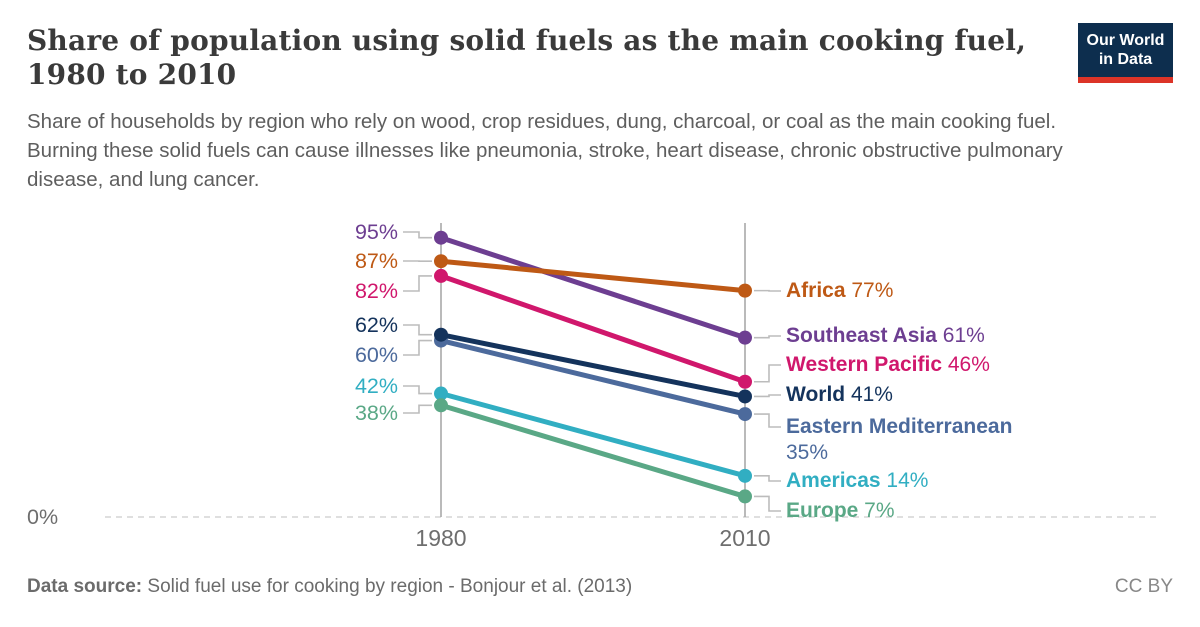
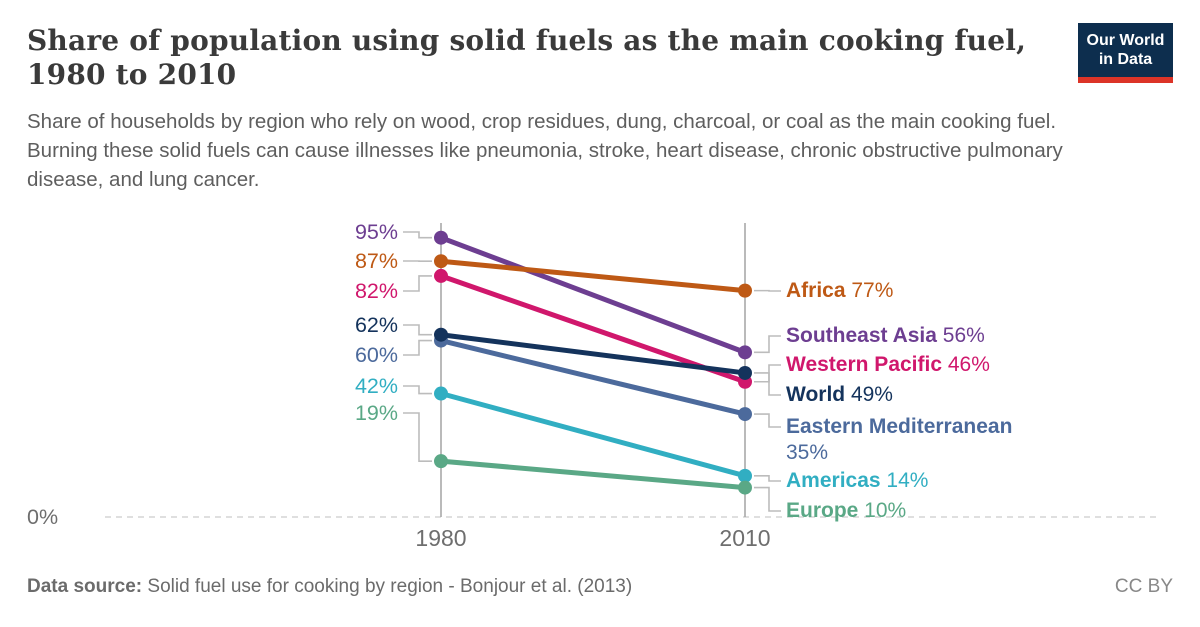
Europe/1980: 38% -> 19%
Southeast Asia/2010: 61% -> 56%
World/2010: 41% -> 49%
Europe/2010: 7% -> 10%
